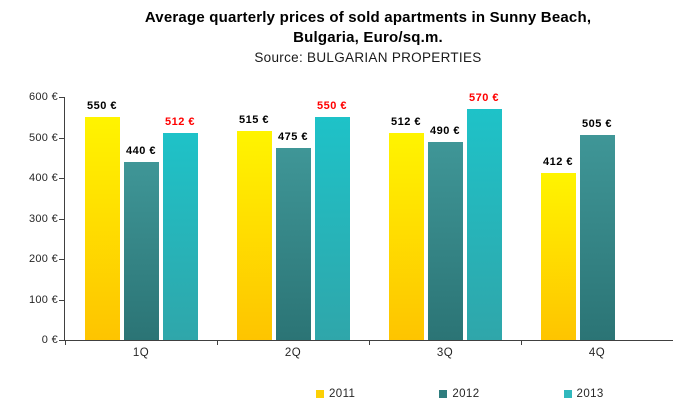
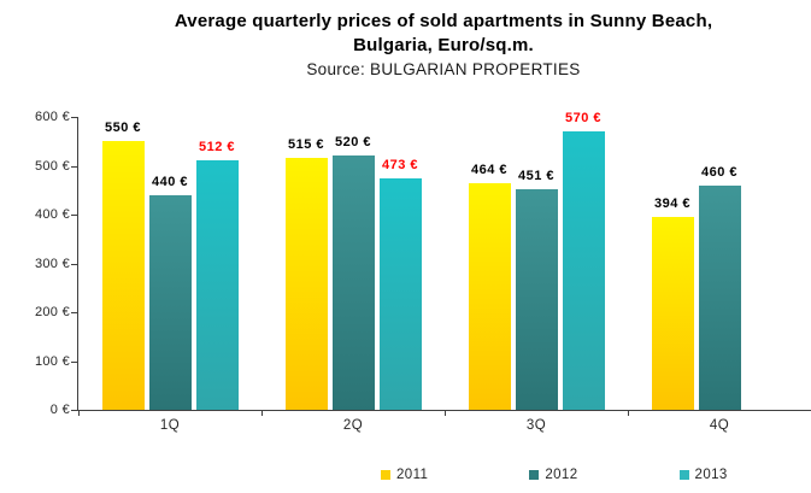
2012/2Q: 475 -> 520
2013/2Q: 550 -> 473
2011/3Q: 512 -> 464
2012/3Q: 490 -> 451
2011/4Q: 412 -> 394
2012/4Q: 505 -> 460
